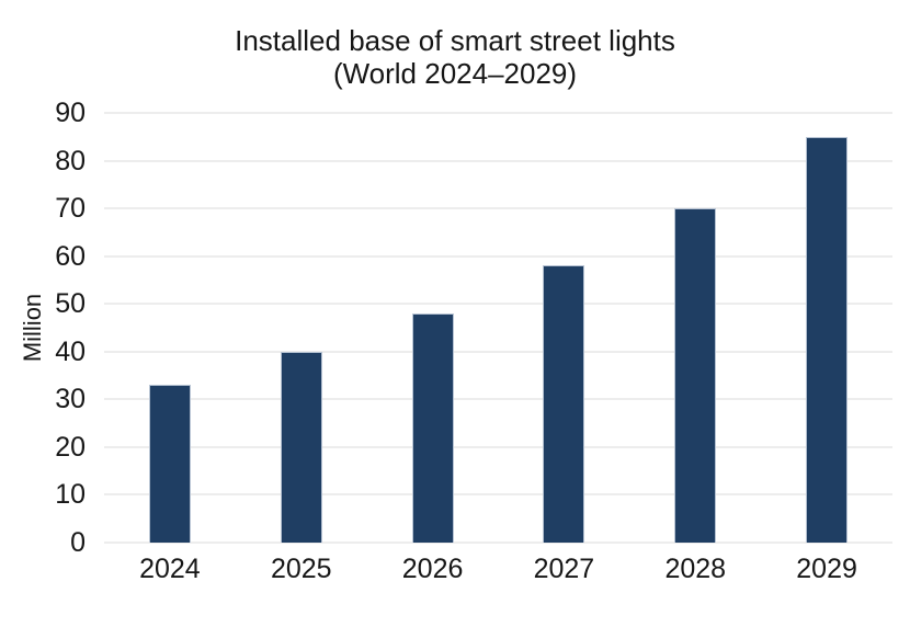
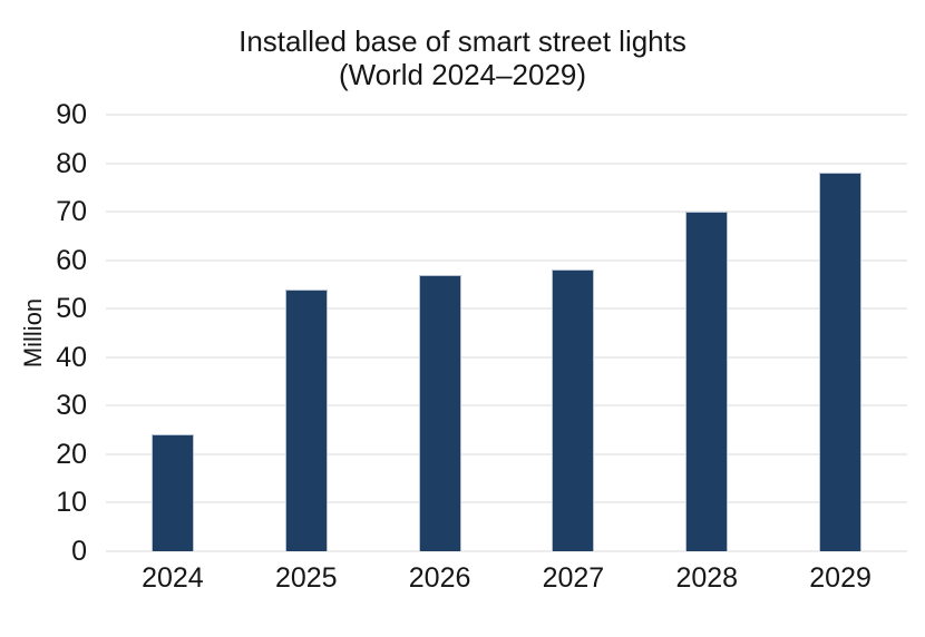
2024: 33 -> 24
2025: 40 -> 54
2026: 48 -> 57
2029: 85 -> 78
